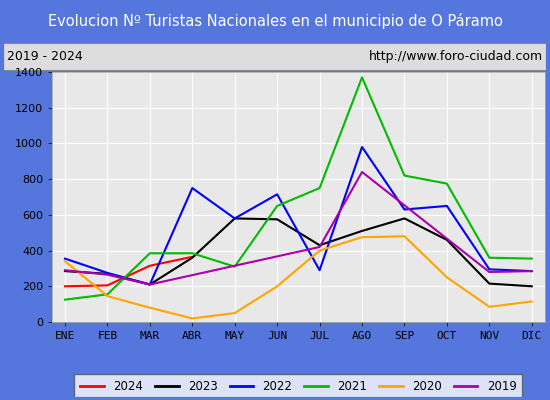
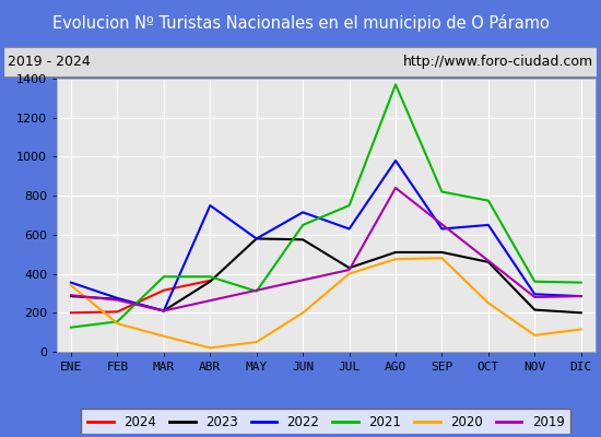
2022/JUL: 290 -> 630
2023/SEP: 580 -> 510
